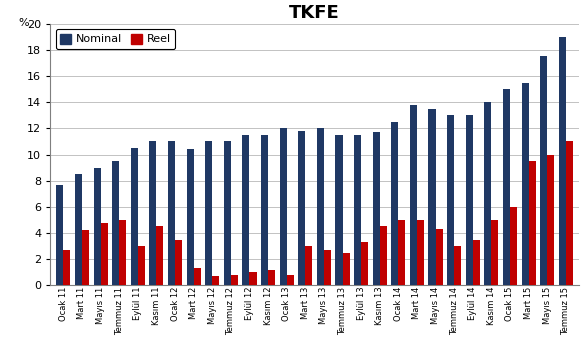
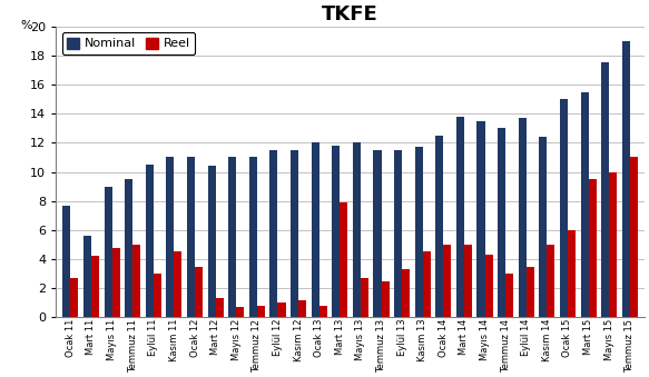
Nominal/Mart 11: 8.5 -> 5.6
Reel/Mart 13: 3.0 -> 7.9
Nominal/Eylül 14: 13.0 -> 13.7
Nominal/Kasım 14: 14.0 -> 12.4
